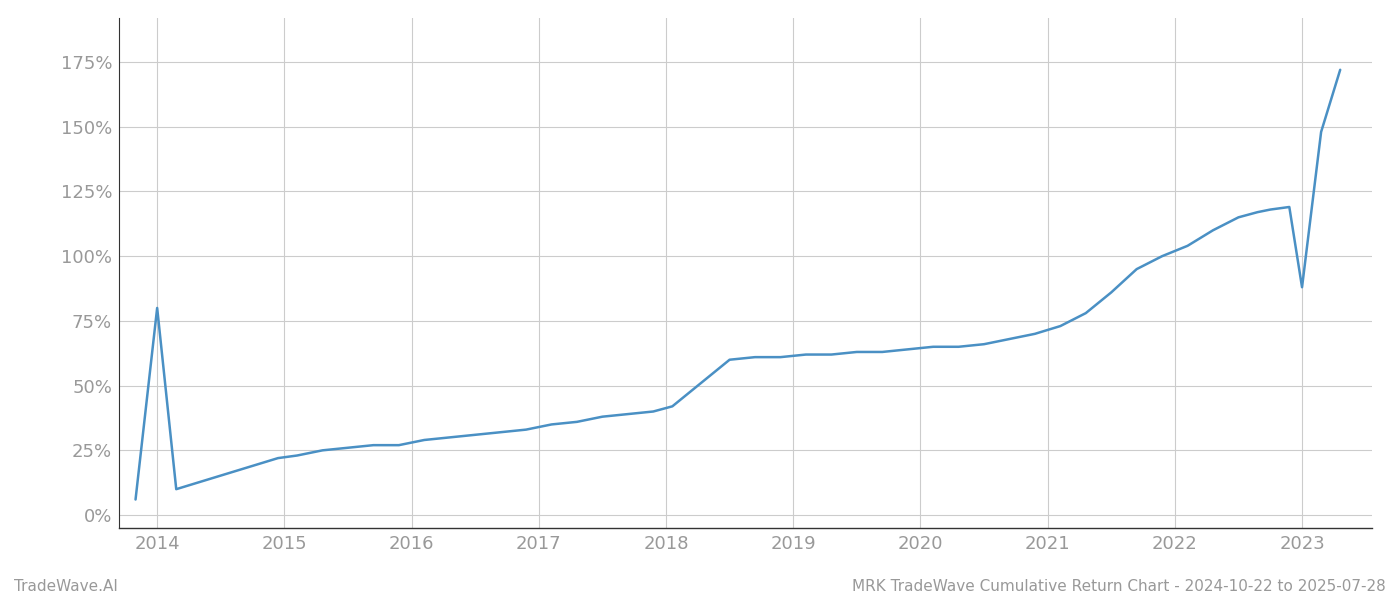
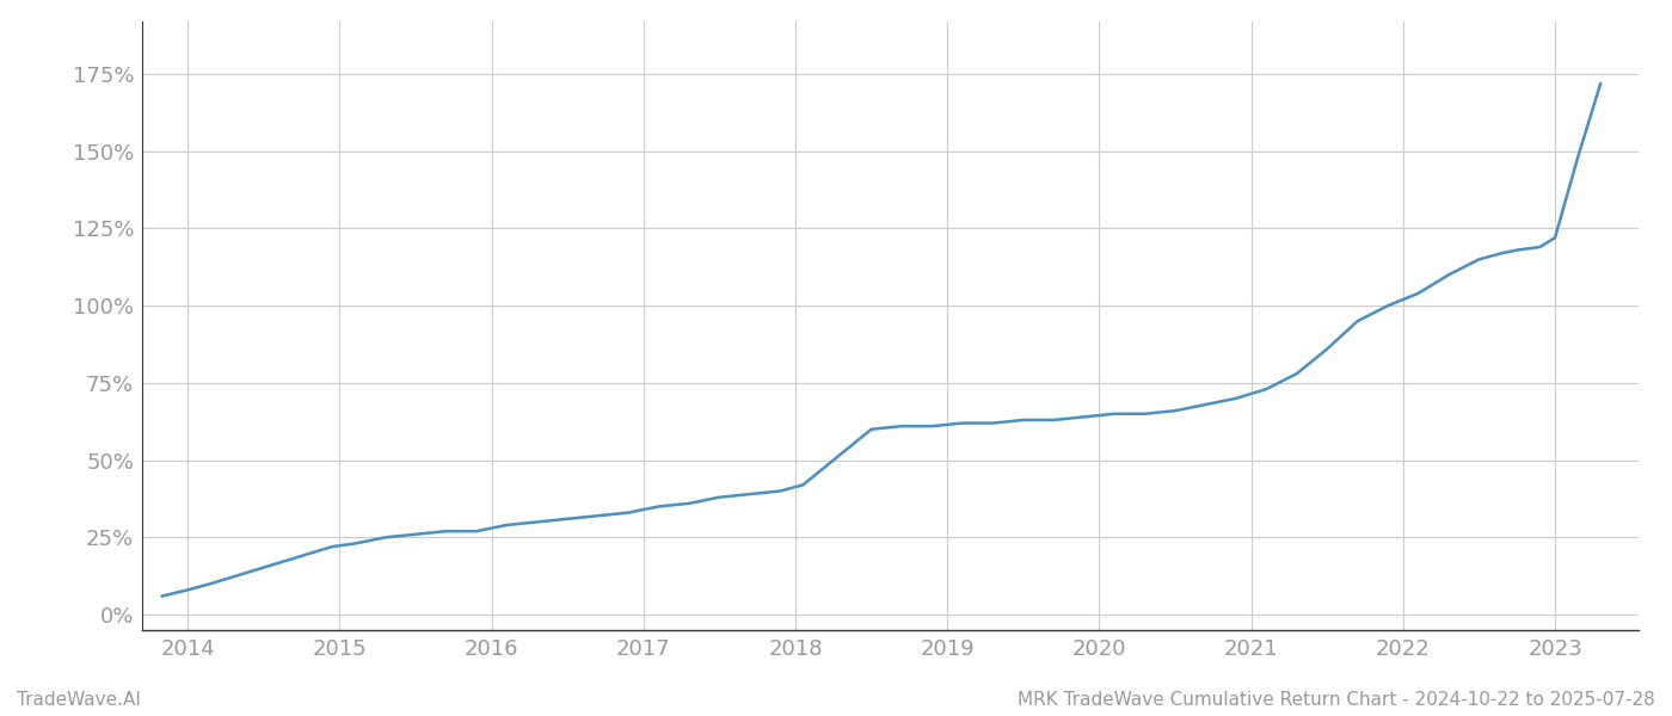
2014: 80% -> 8%
2023: 88% -> 122%
